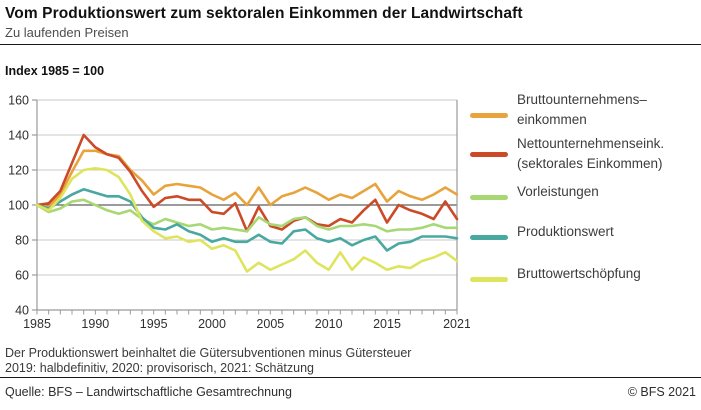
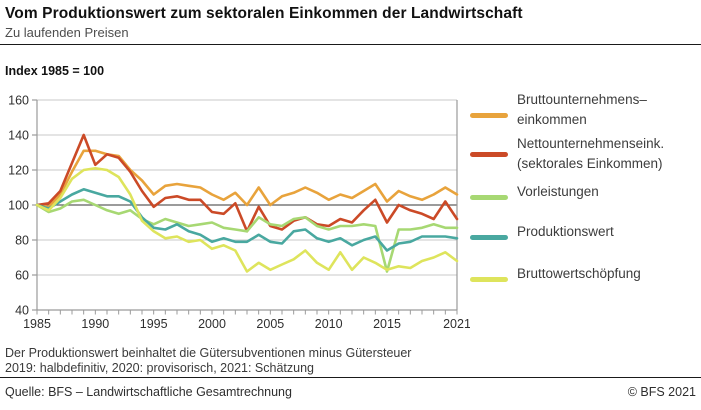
Nettounternehmenseink. (sektorales Einkommen)/1990: 133 -> 123
Vorleistungen/2000: 86 -> 90
Vorleistungen/2015: 85 -> 62
